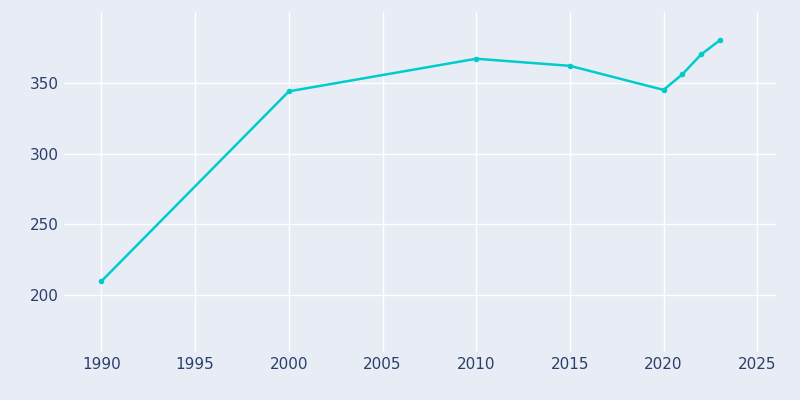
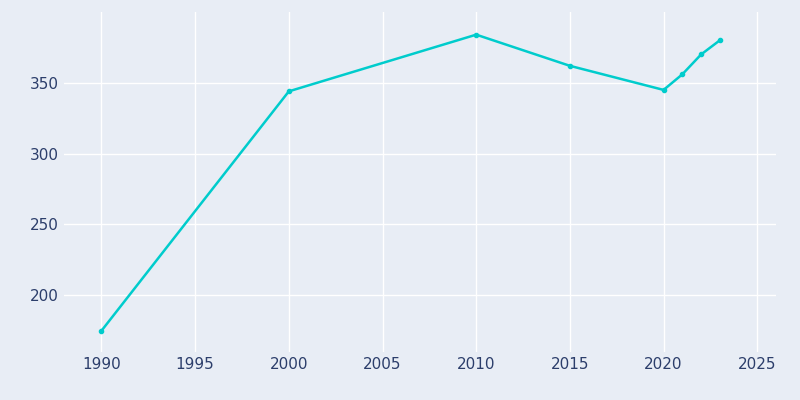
1990: 210 -> 175
2010: 367 -> 384
